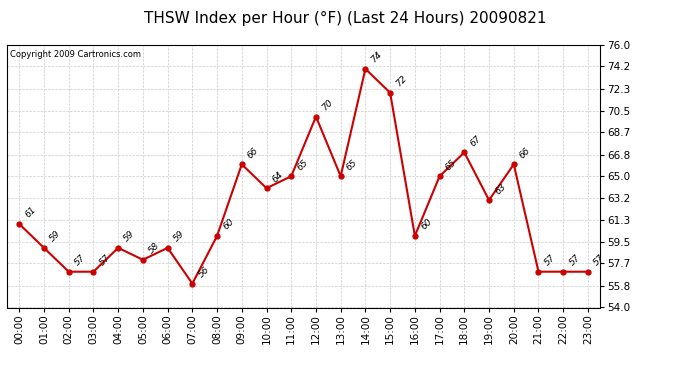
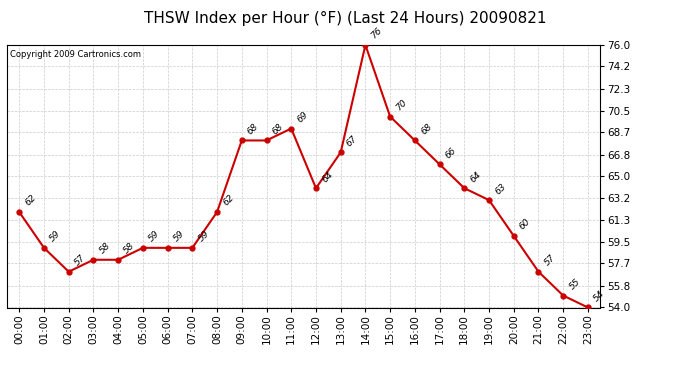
00:00: 61 -> 62
03:00: 57 -> 58
04:00: 59 -> 58
05:00: 58 -> 59
07:00: 56 -> 59
08:00: 60 -> 62
09:00: 66 -> 68
10:00: 64 -> 68
11:00: 65 -> 69
12:00: 70 -> 64
13:00: 65 -> 67
14:00: 74 -> 76
15:00: 72 -> 70
16:00: 60 -> 68
17:00: 65 -> 66
18:00: 67 -> 64
20:00: 66 -> 60
22:00: 57 -> 55
23:00: 57 -> 54
